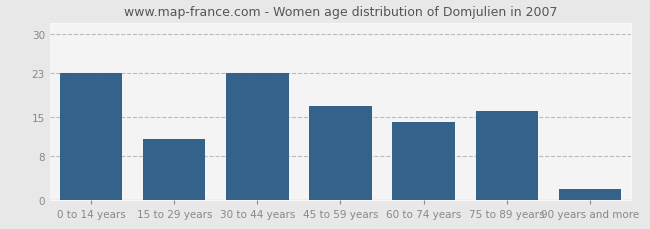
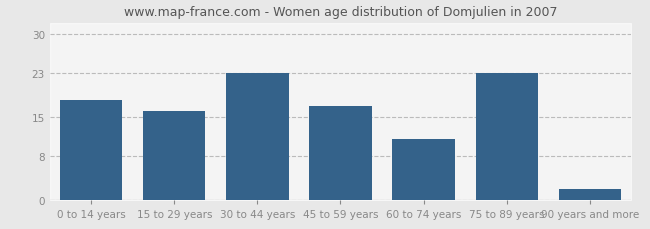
0 to 14 years: 23 -> 18
15 to 29 years: 11 -> 16
60 to 74 years: 14 -> 11
75 to 89 years: 16 -> 23
